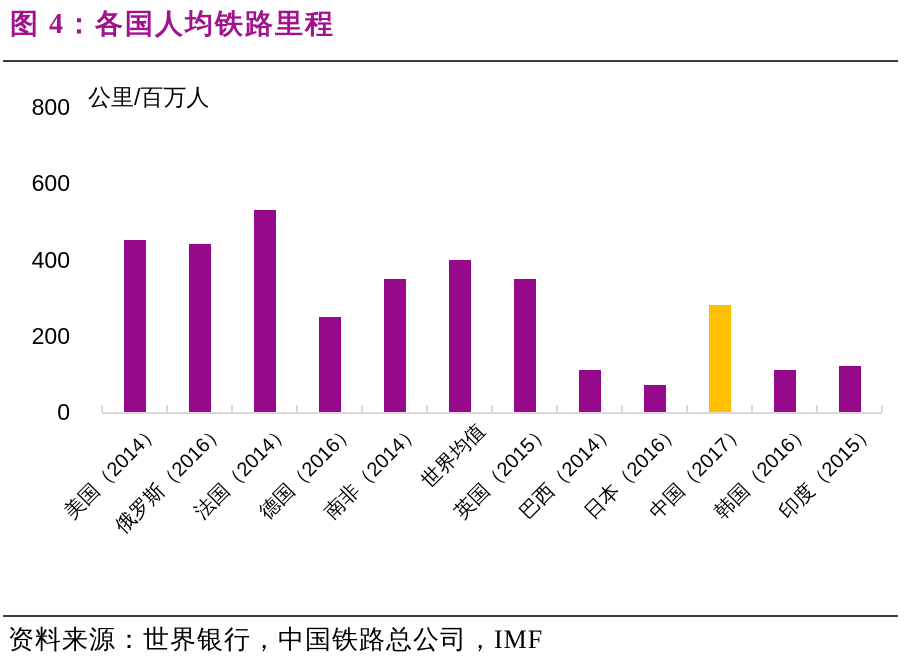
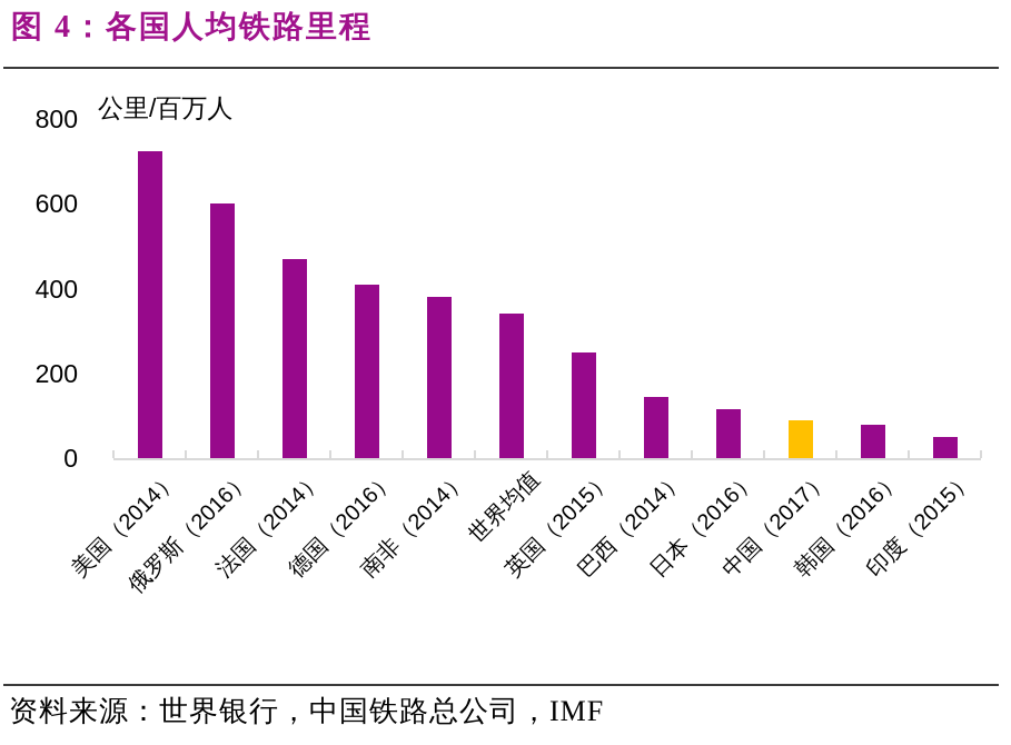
美国（2014）: 450 -> 720
俄罗斯（2016）: 440 -> 600
法国（2014）: 530 -> 470
德国（2016）: 250 -> 410
南非（2014）: 350 -> 380
世界均值: 400 -> 340
英国（2015）: 350 -> 250
巴西（2014）: 110 -> 140
日本（2016）: 70 -> 120
中国（2017）: 280 -> 90
韩国（2016）: 110 -> 80
印度（2015）: 120 -> 50
